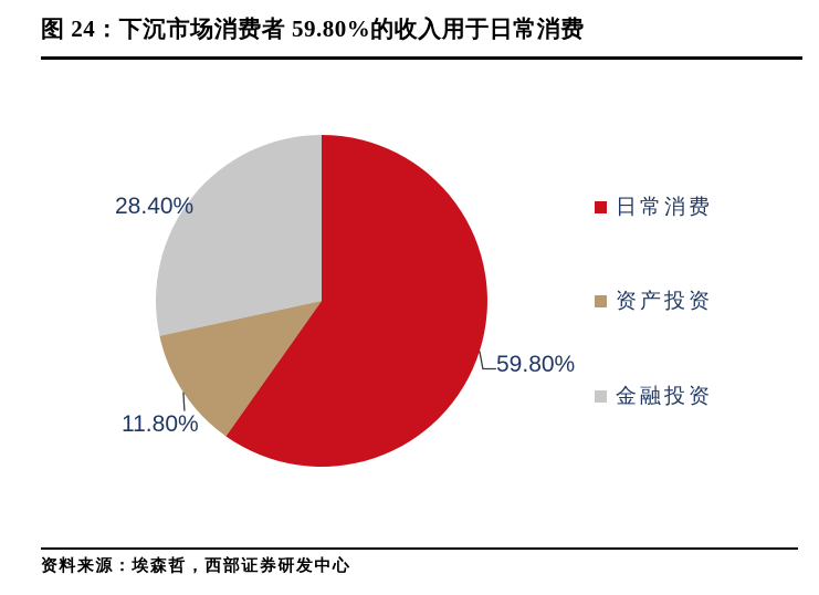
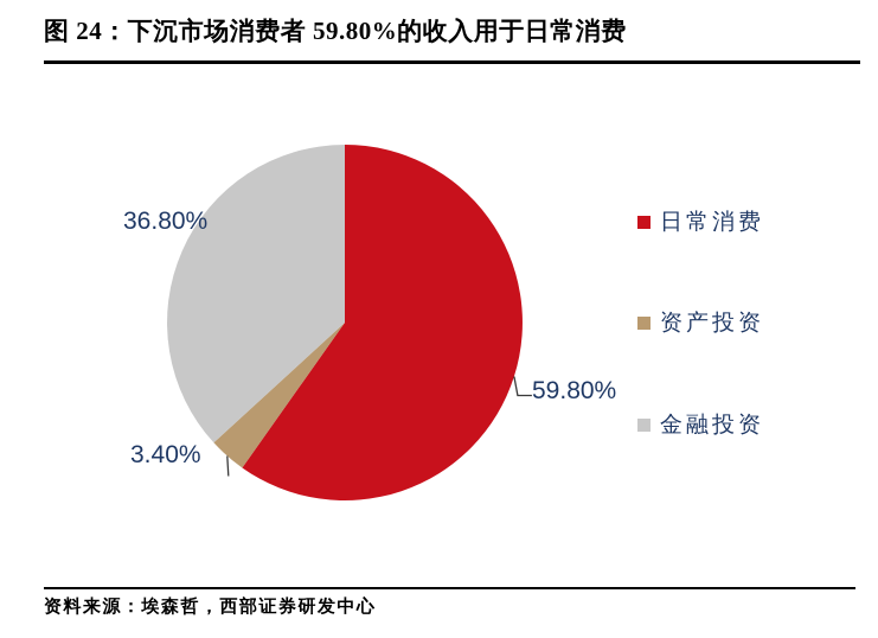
资产投资: 11.80% -> 3.40%
金融投资: 28.40% -> 36.80%
